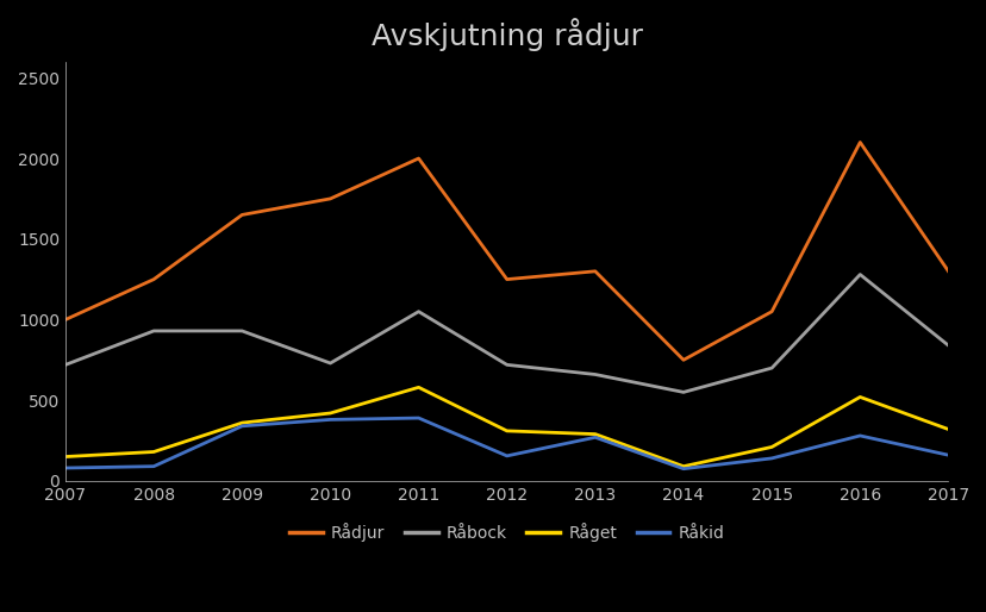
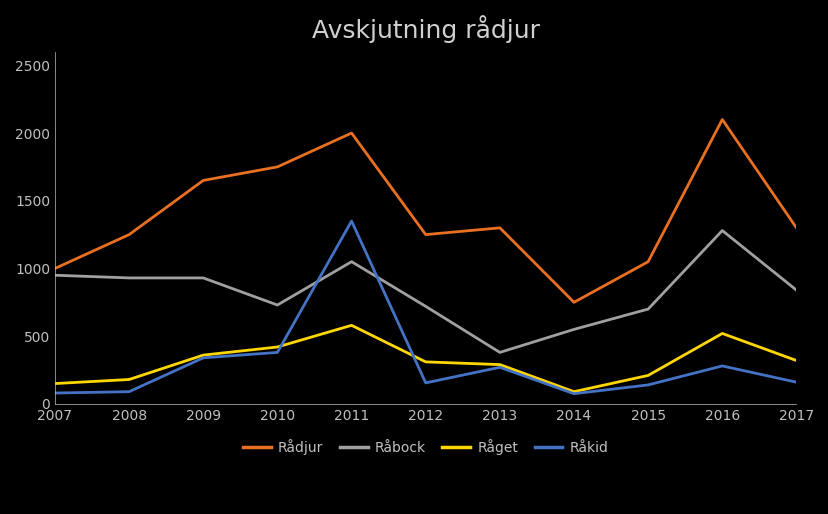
Råbock/2007: 720 -> 950
Råkid/2011: 390 -> 1350
Råbock/2013: 660 -> 380
